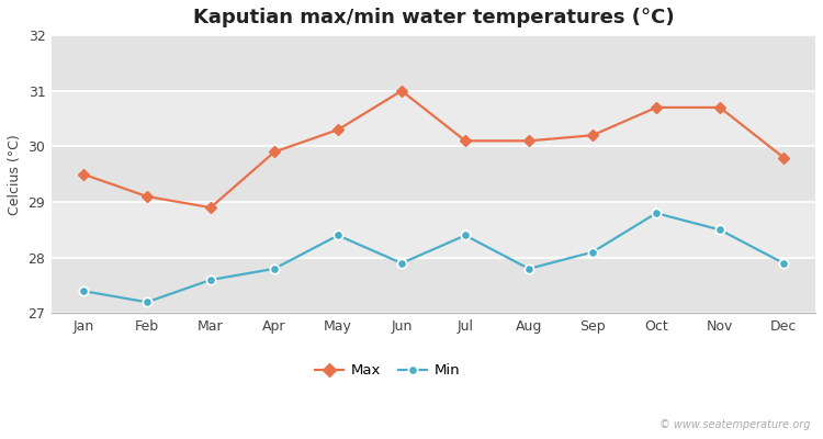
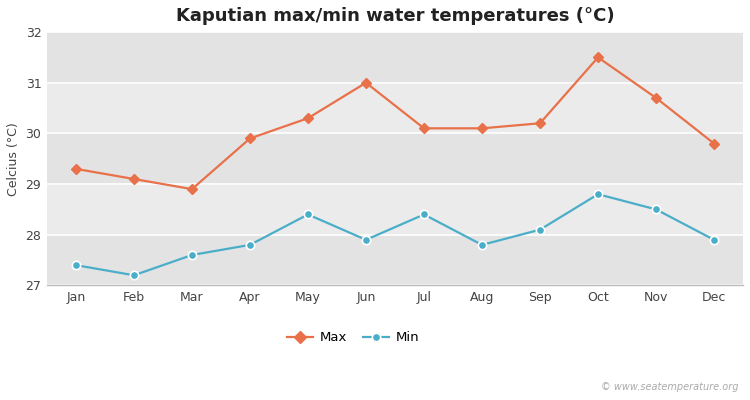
Max/Jan: 29.5 -> 29.3
Max/Oct: 30.7 -> 31.5
